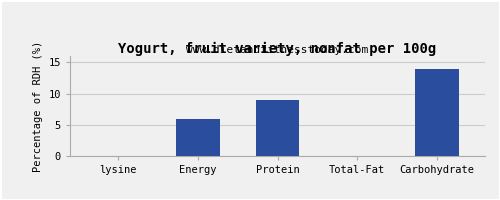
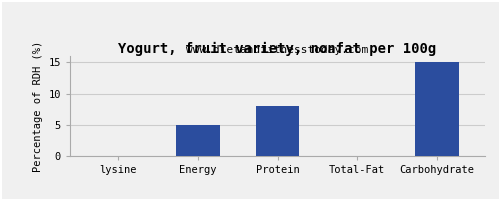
Energy: 6 -> 5
Protein: 9 -> 8
Carbohydrate: 14 -> 15
